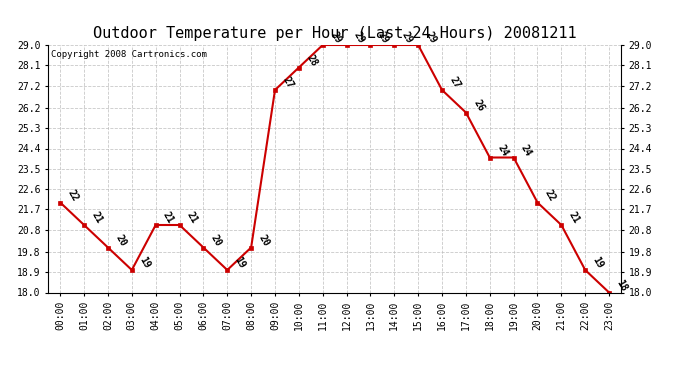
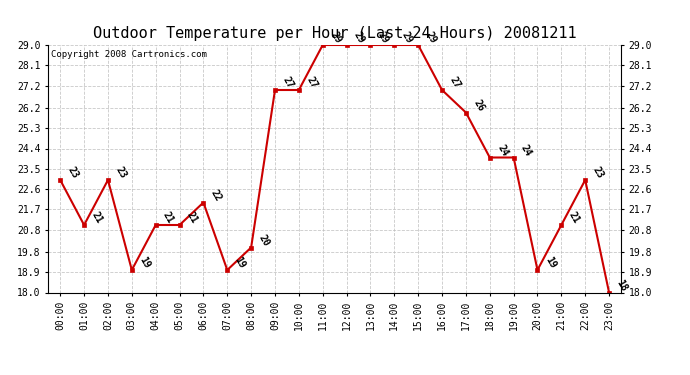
00:00: 22 -> 23
02:00: 20 -> 23
06:00: 20 -> 22
10:00: 28 -> 27
20:00: 22 -> 19
22:00: 19 -> 23
